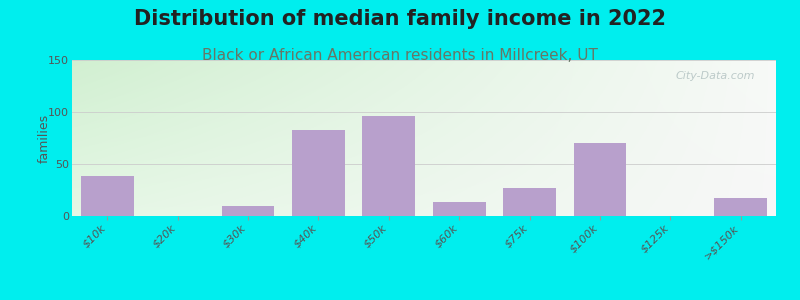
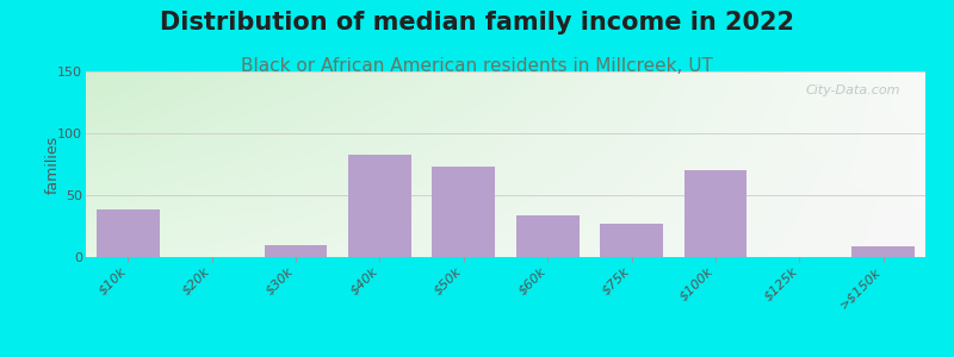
$50k: 96 -> 73
$60k: 13 -> 34
>$150k: 17 -> 9
